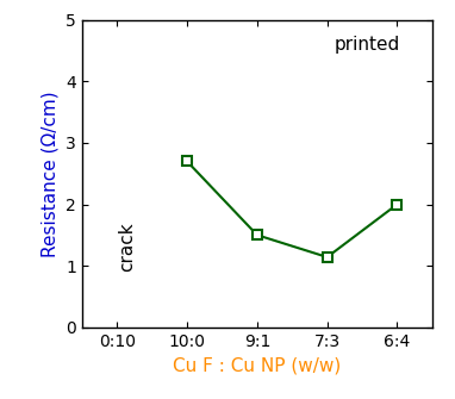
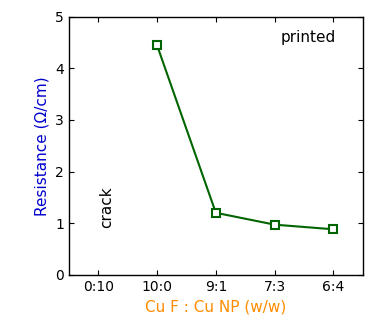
10:0: 2.70 -> 4.45
9:1: 1.50 -> 1.20
7:3: 1.14 -> 0.97
6:4: 2.00 -> 0.88
